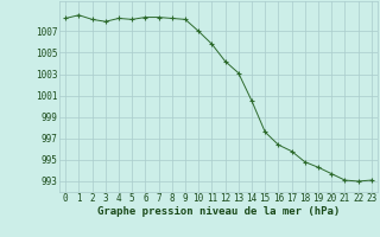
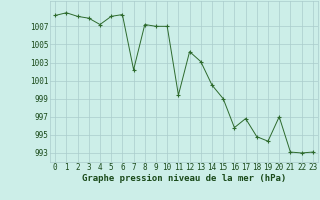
4: 1008.2 -> 1007.2
7: 1008.3 -> 1002.2
8: 1008.2 -> 1007.2
9: 1008.1 -> 1007.0
11: 1005.8 -> 999.4
15: 997.6 -> 999.0
16: 996.4 -> 995.8
17: 995.8 -> 996.8
20: 993.7 -> 997.0
